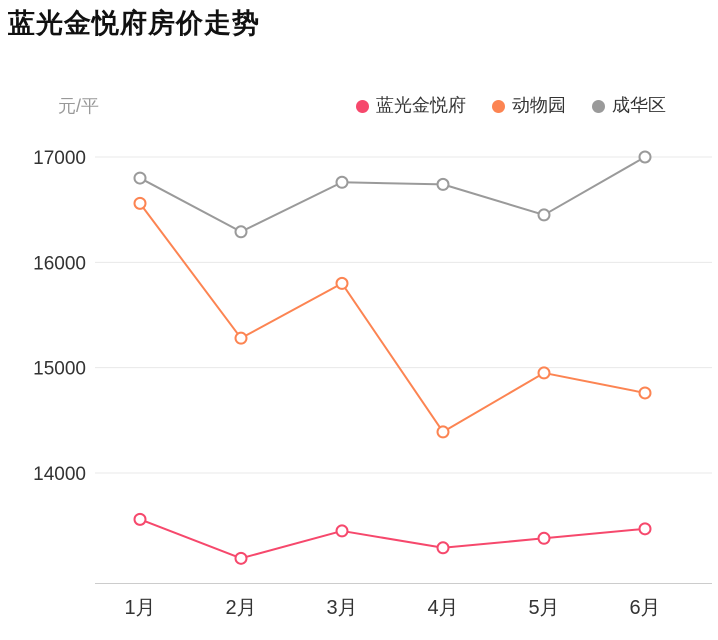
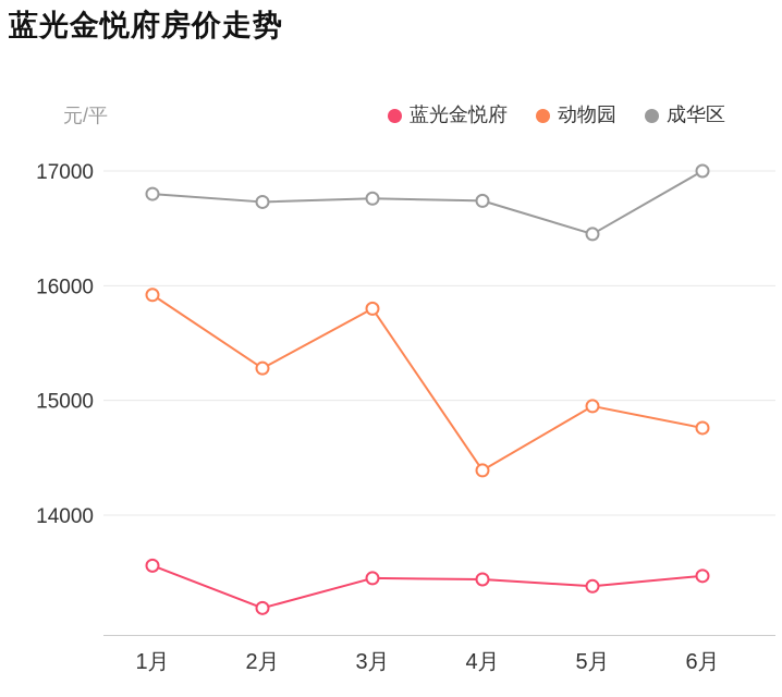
动物园/1月: 16560 -> 15920
成华区/2月: 16290 -> 16730
蓝光金悦府/4月: 13290 -> 13440
